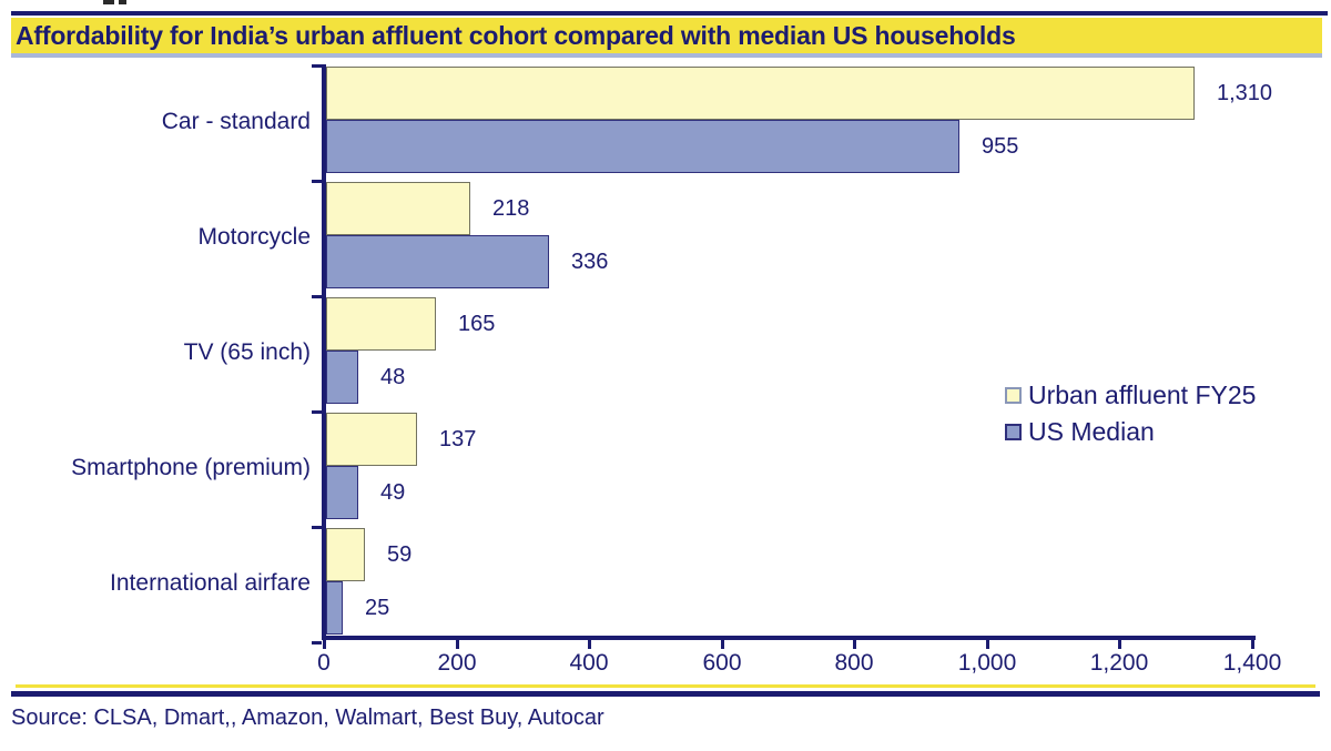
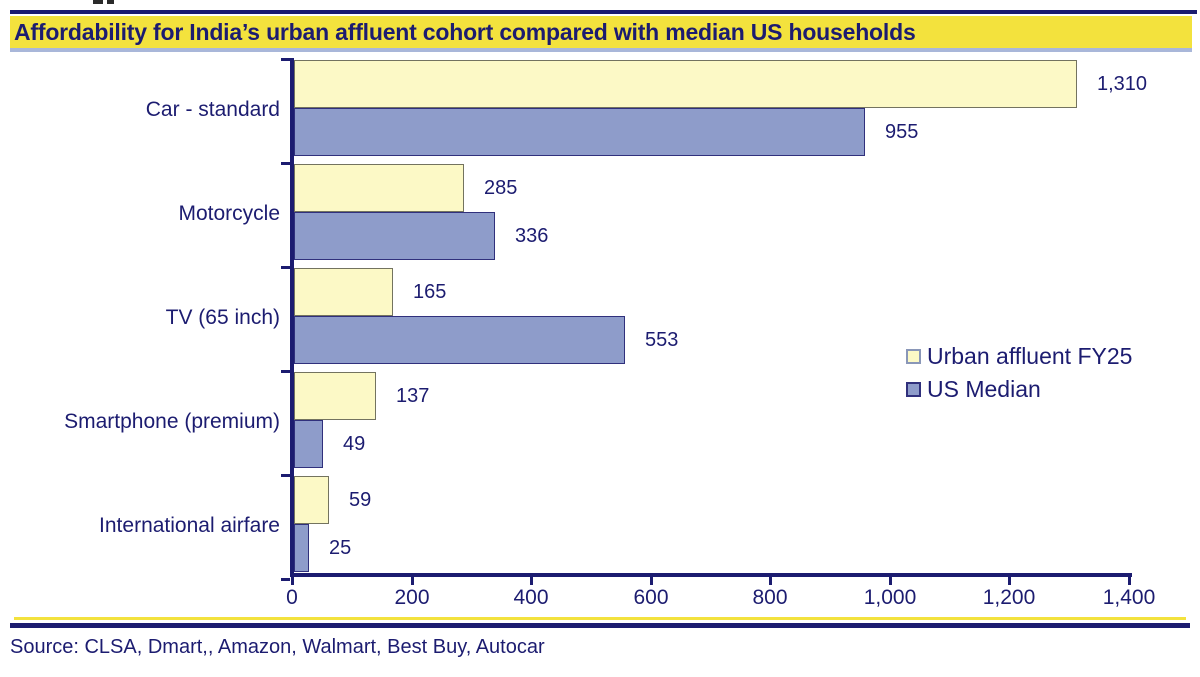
Urban affluent FY25/Motorcycle: 218 -> 285
US Median/TV (65 inch): 48 -> 553
